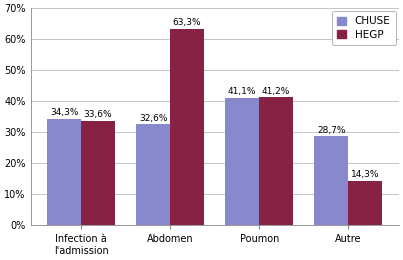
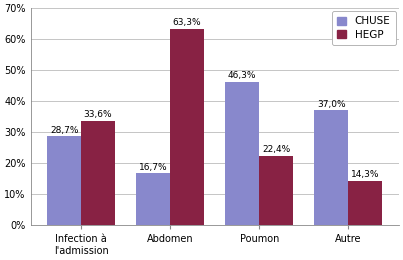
CHUSE/Infection à l'admission: 34,3% -> 28,7%
CHUSE/Abdomen: 32,6% -> 16,7%
CHUSE/Poumon: 41,1% -> 46,3%
HEGP/Poumon: 41,2% -> 22,4%
CHUSE/Autre: 28,7% -> 37,0%
